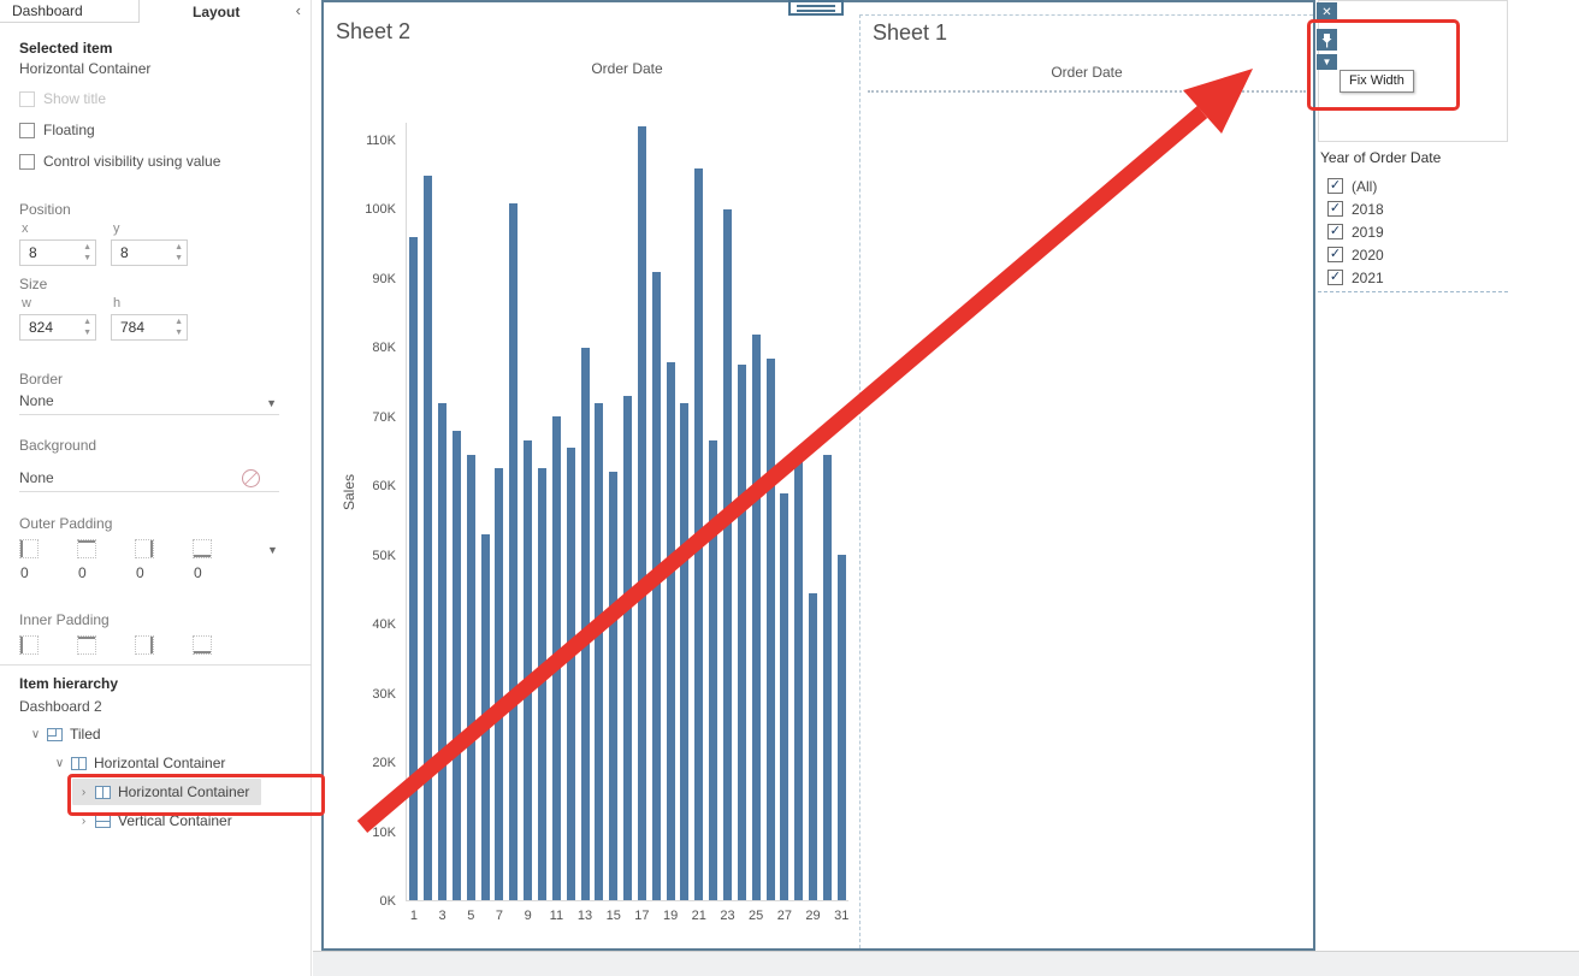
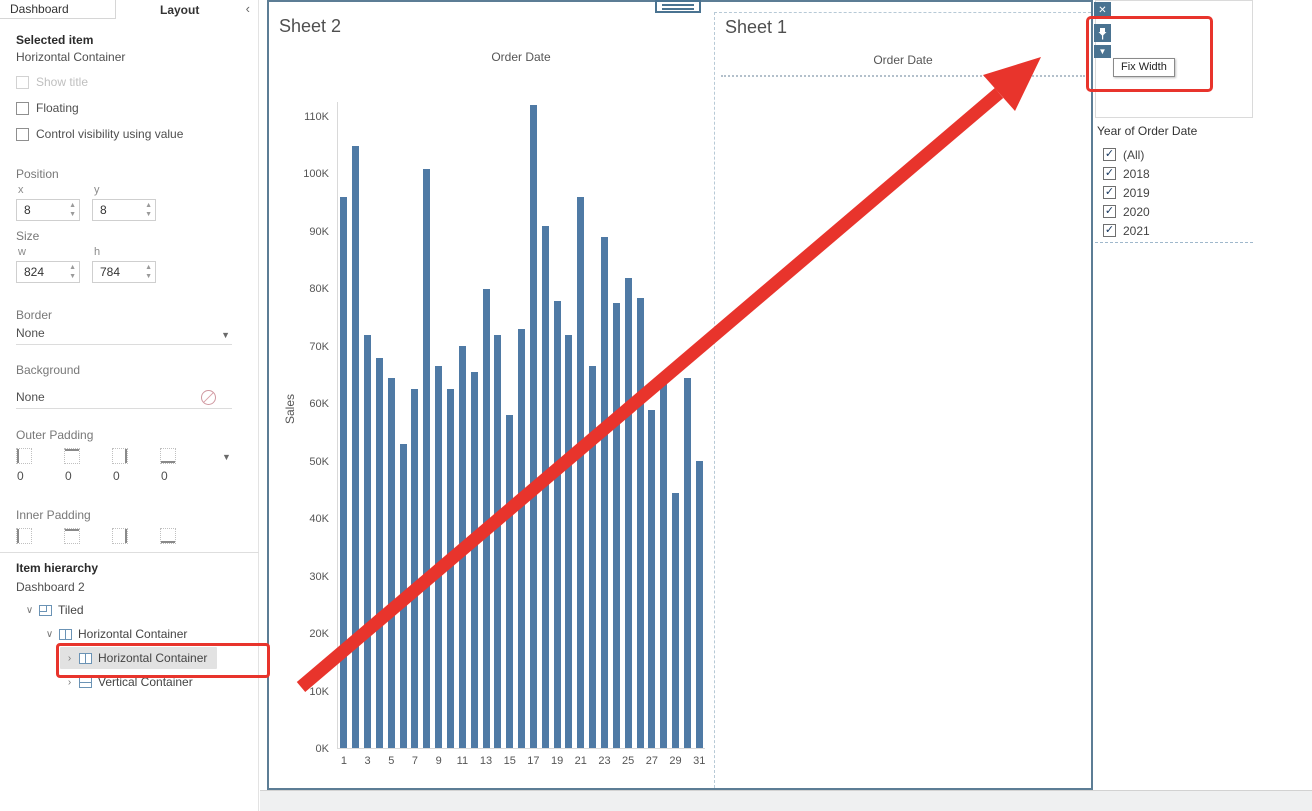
15: 62K -> 58K
21: 106K -> 96K
23: 100K -> 89K
